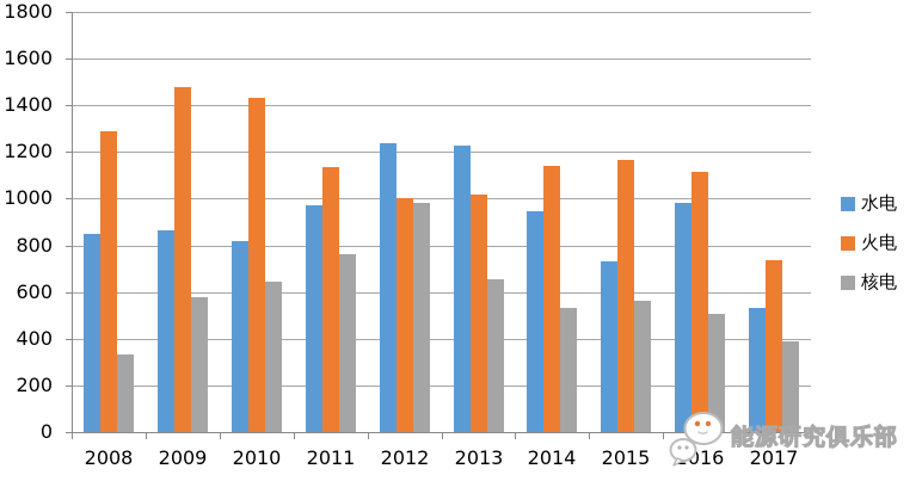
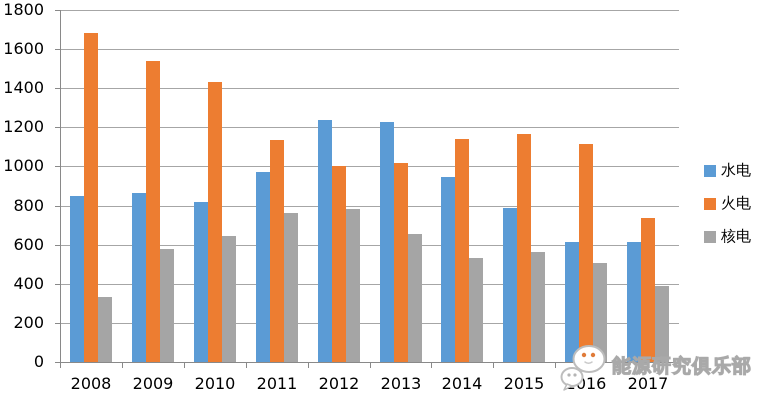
火电/2008: 1290 -> 1680
火电/2009: 1480 -> 1540
核电/2012: 980 -> 780
水电/2015: 730 -> 790
水电/2016: 980 -> 620
水电/2017: 530 -> 620
